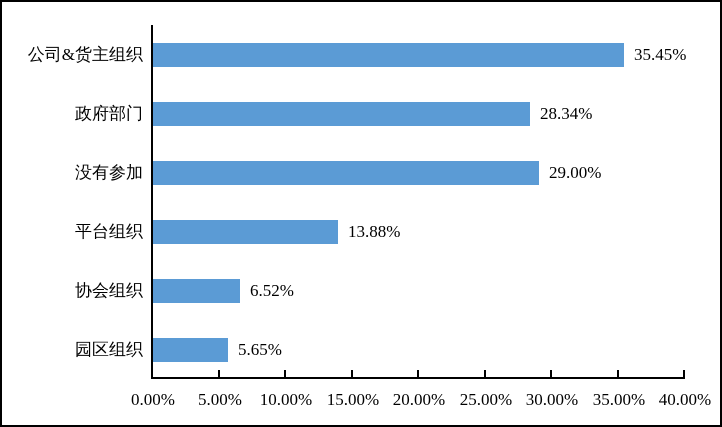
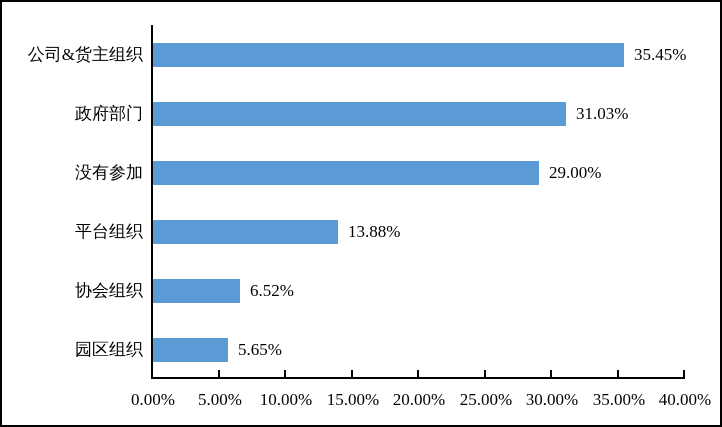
政府部门: 28.34% -> 31.03%
